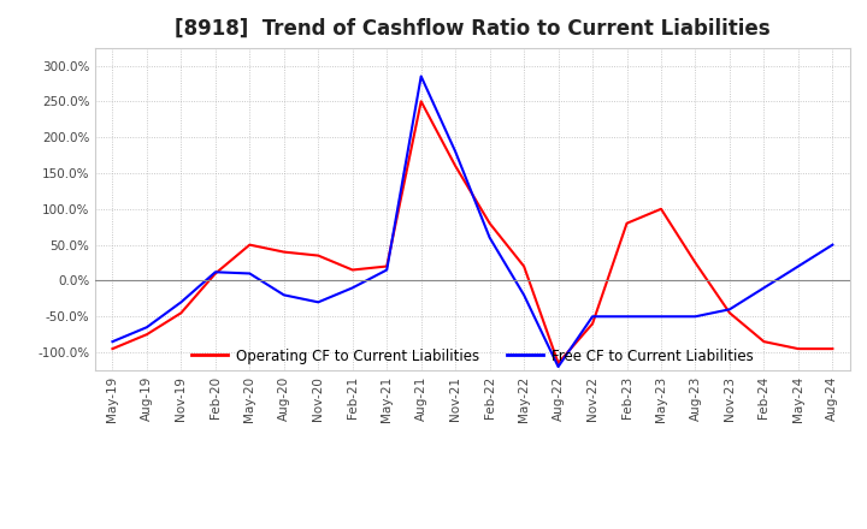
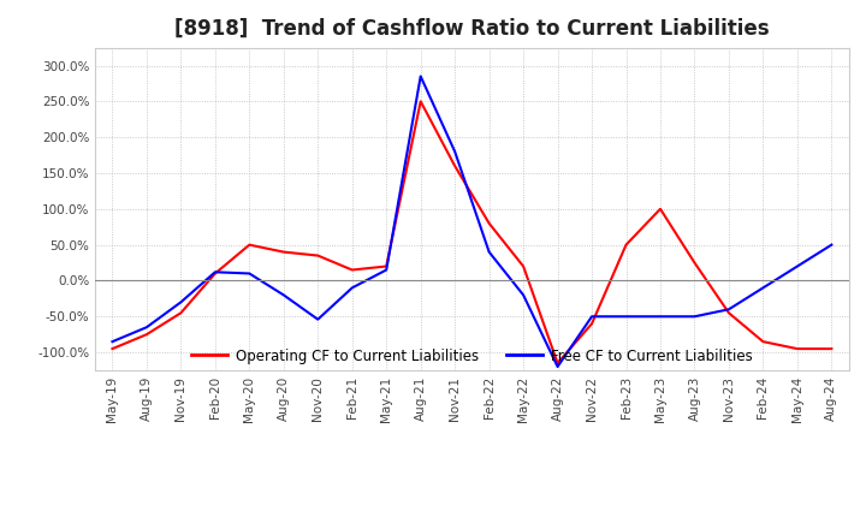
Free CF to Current Liabilities/Nov-20: -30% -> -54%
Free CF to Current Liabilities/Feb-22: 60% -> 40%
Operating CF to Current Liabilities/Feb-23: 80% -> 50%
